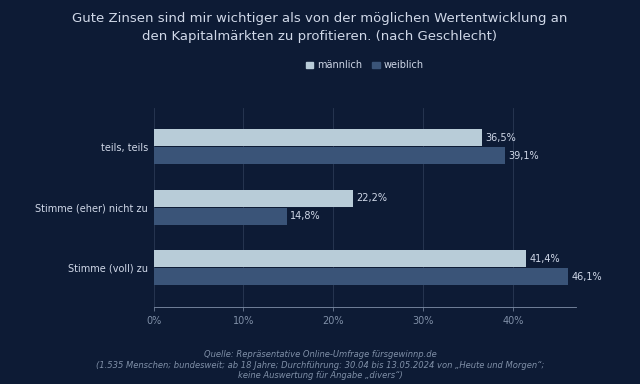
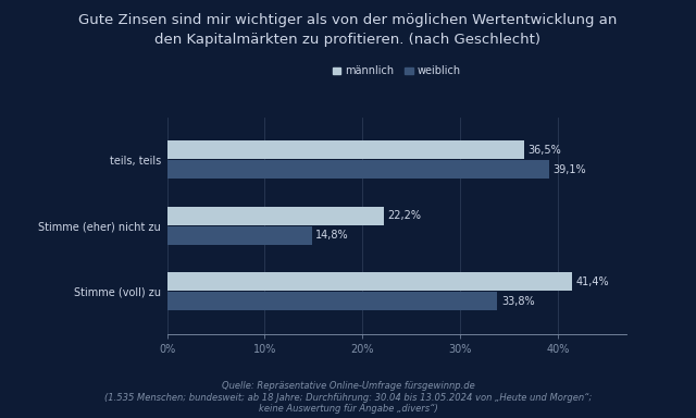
weiblich/Stimme (voll) zu: 46,1% -> 33,8%
